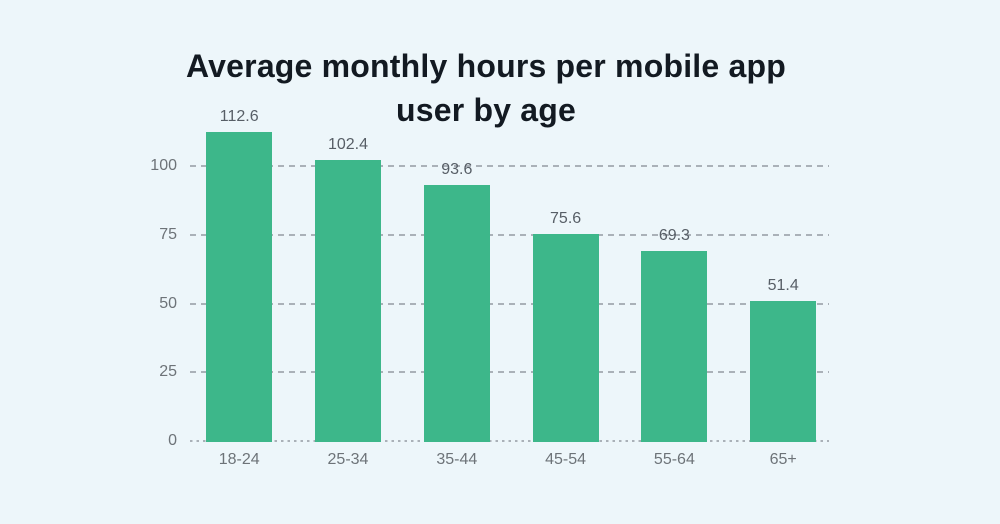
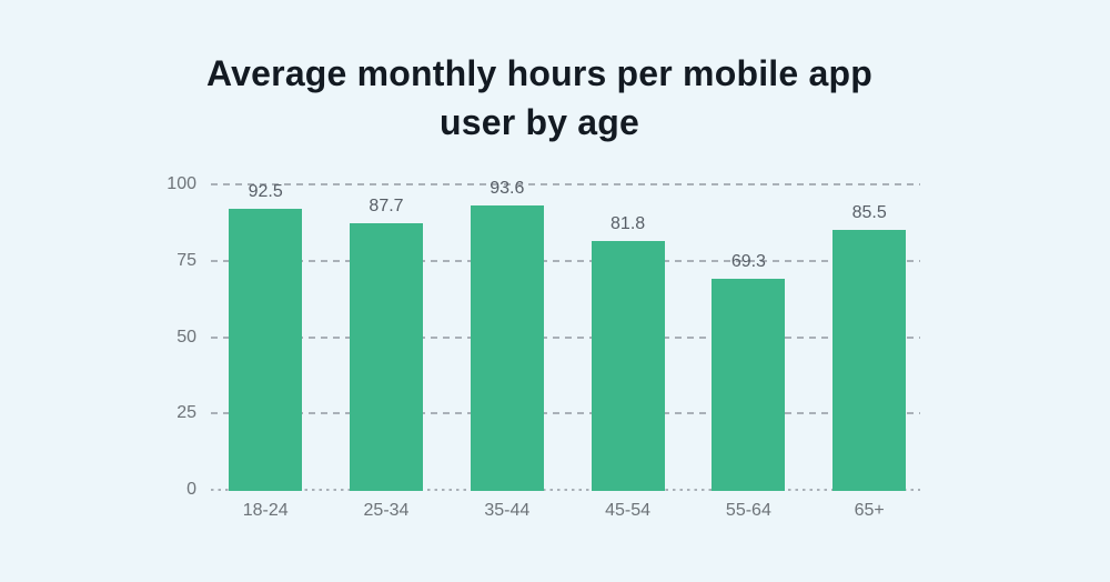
18-24: 112.6 -> 92.5
25-34: 102.4 -> 87.7
45-54: 75.6 -> 81.8
65+: 51.4 -> 85.5
